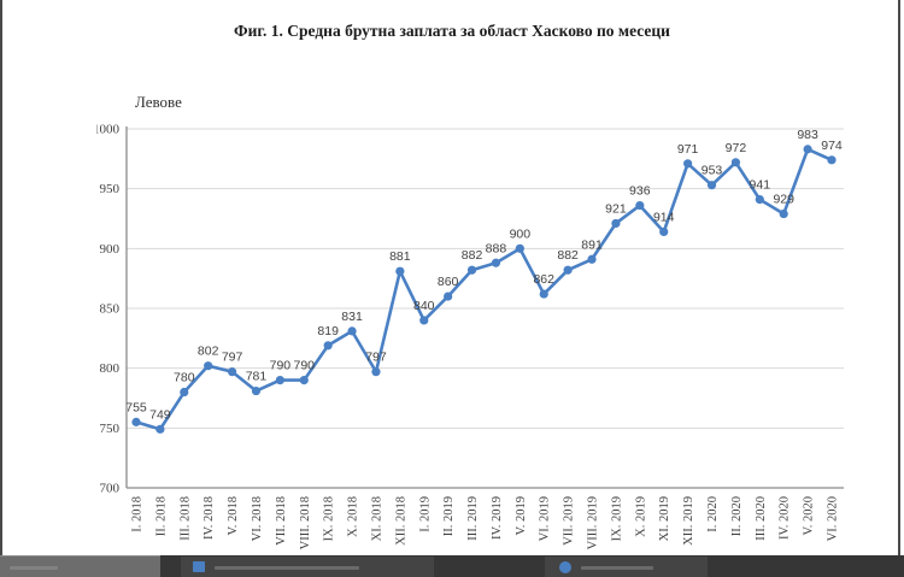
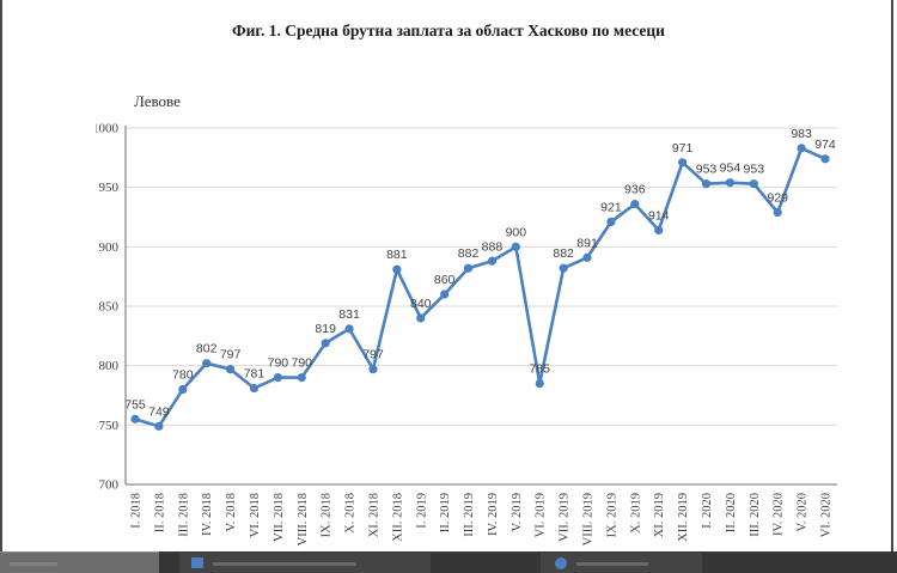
VI. 2019: 862 -> 785
II. 2020: 972 -> 954
III. 2020: 941 -> 953
